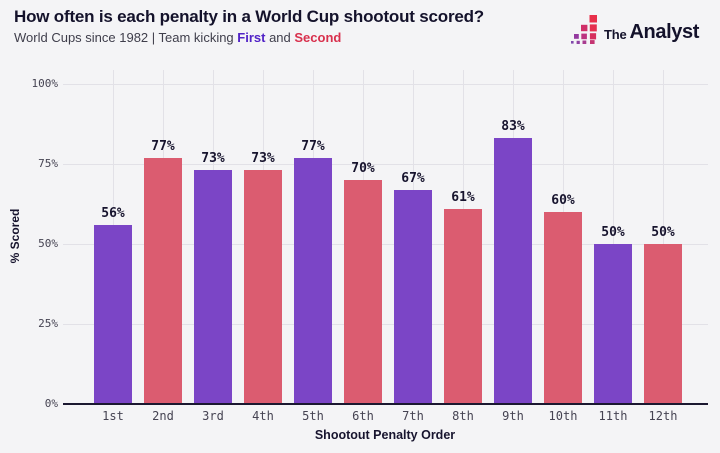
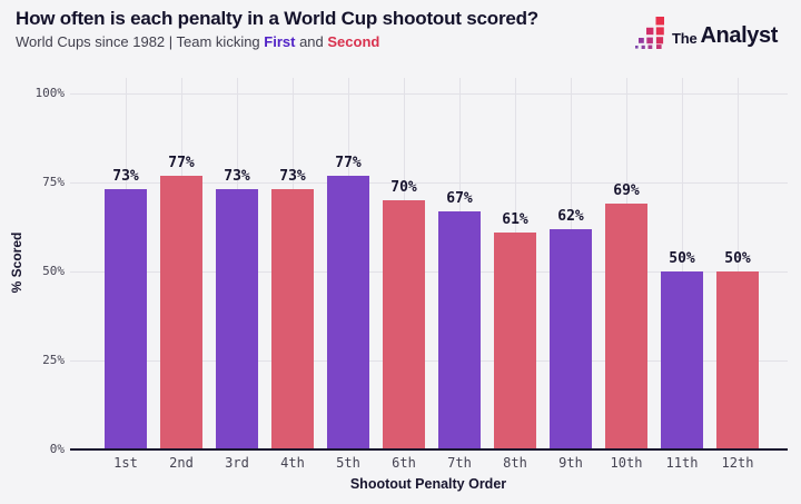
1st: 56% -> 73%
9th: 83% -> 62%
10th: 60% -> 69%
